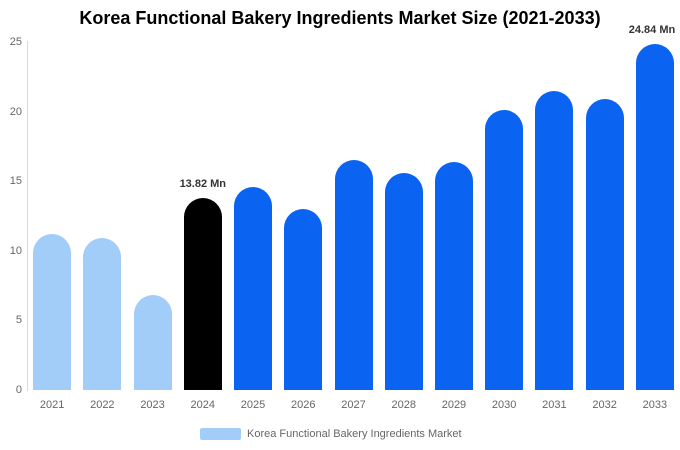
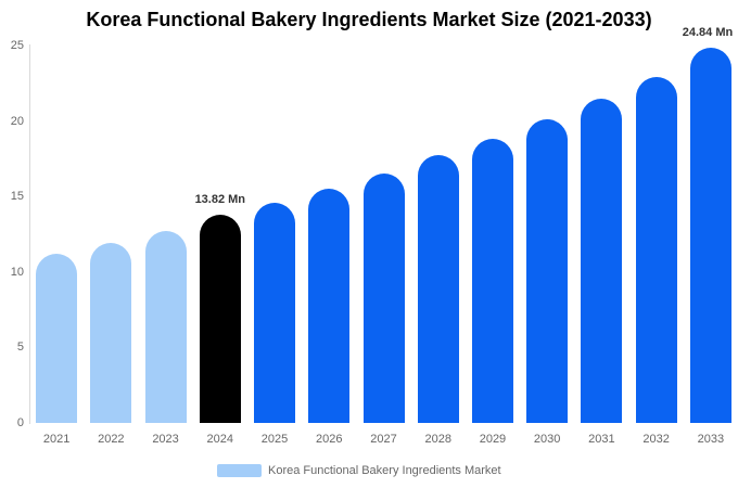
2022: 10.9 -> 11.9
2023: 6.8 -> 12.8
2026: 13.0 -> 15.5
2028: 15.6 -> 17.8
2029: 16.4 -> 18.9
2032: 20.9 -> 22.9
